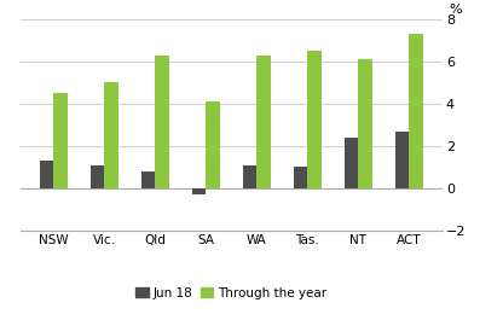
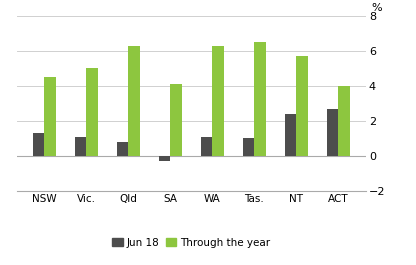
Through the year/NT: 6.1 -> 5.7
Through the year/ACT: 7.3 -> 4.0
